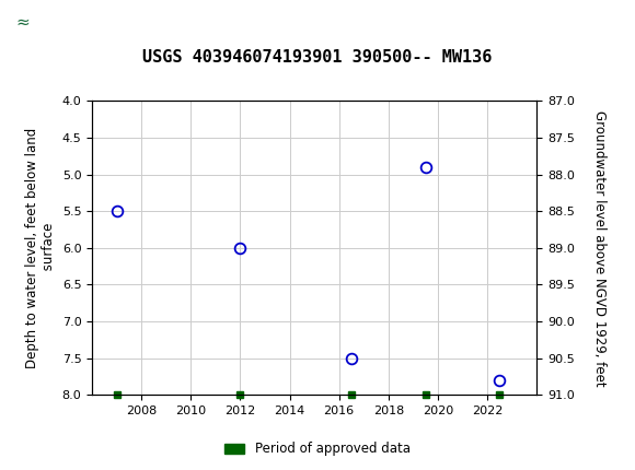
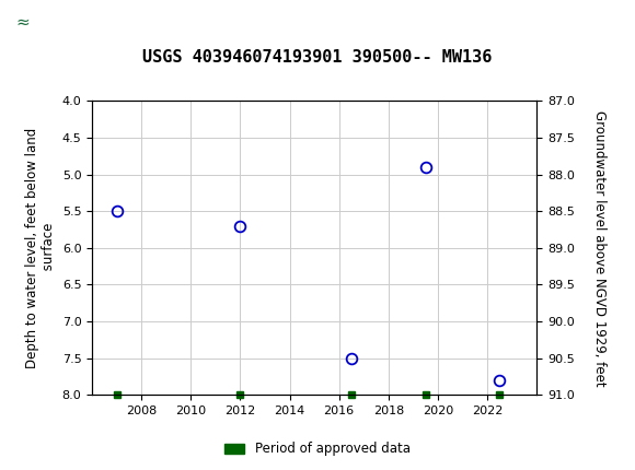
2012: 6.0 -> 5.7
